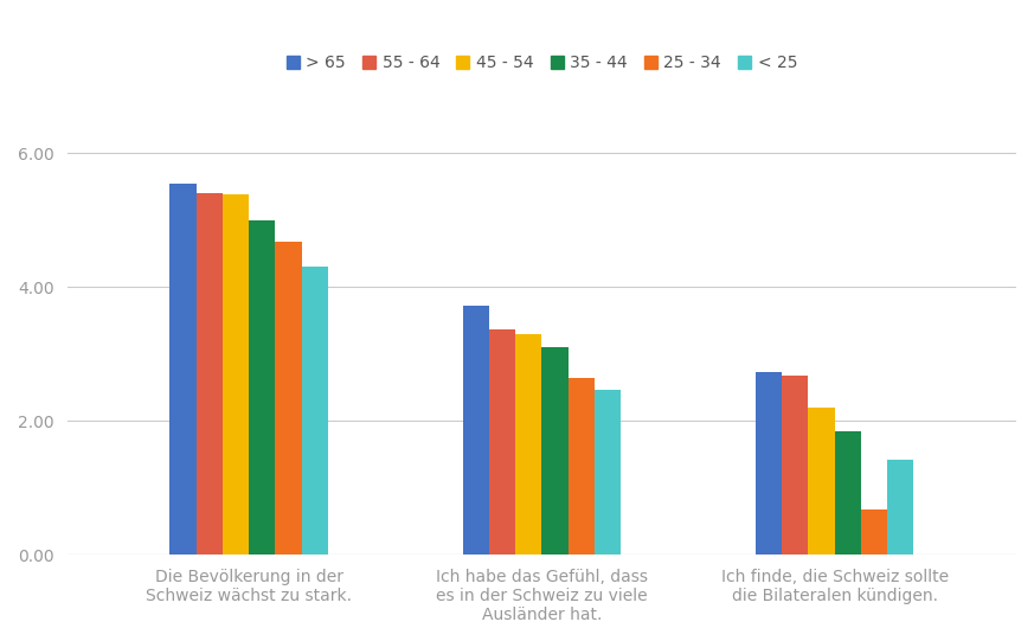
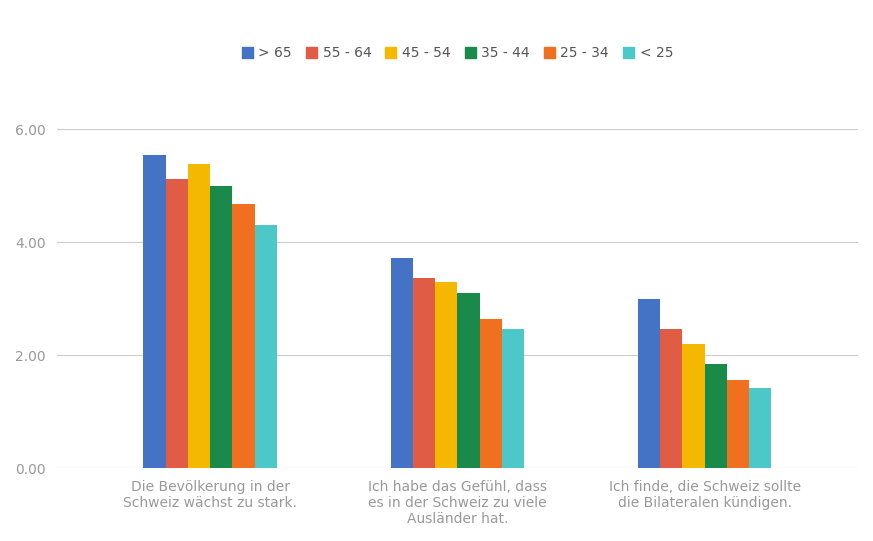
55 - 64/Die Bevölkerung in der Schweiz wächst zu stark.: 5.40 -> 5.12
> 65/Ich finde, die Schweiz sollte die Bilateralen kündigen.: 2.74 -> 3.00
55 - 64/Ich finde, die Schweiz sollte die Bilateralen kündigen.: 2.68 -> 2.46
25 - 34/Ich finde, die Schweiz sollte die Bilateralen kündigen.: 0.68 -> 1.57
